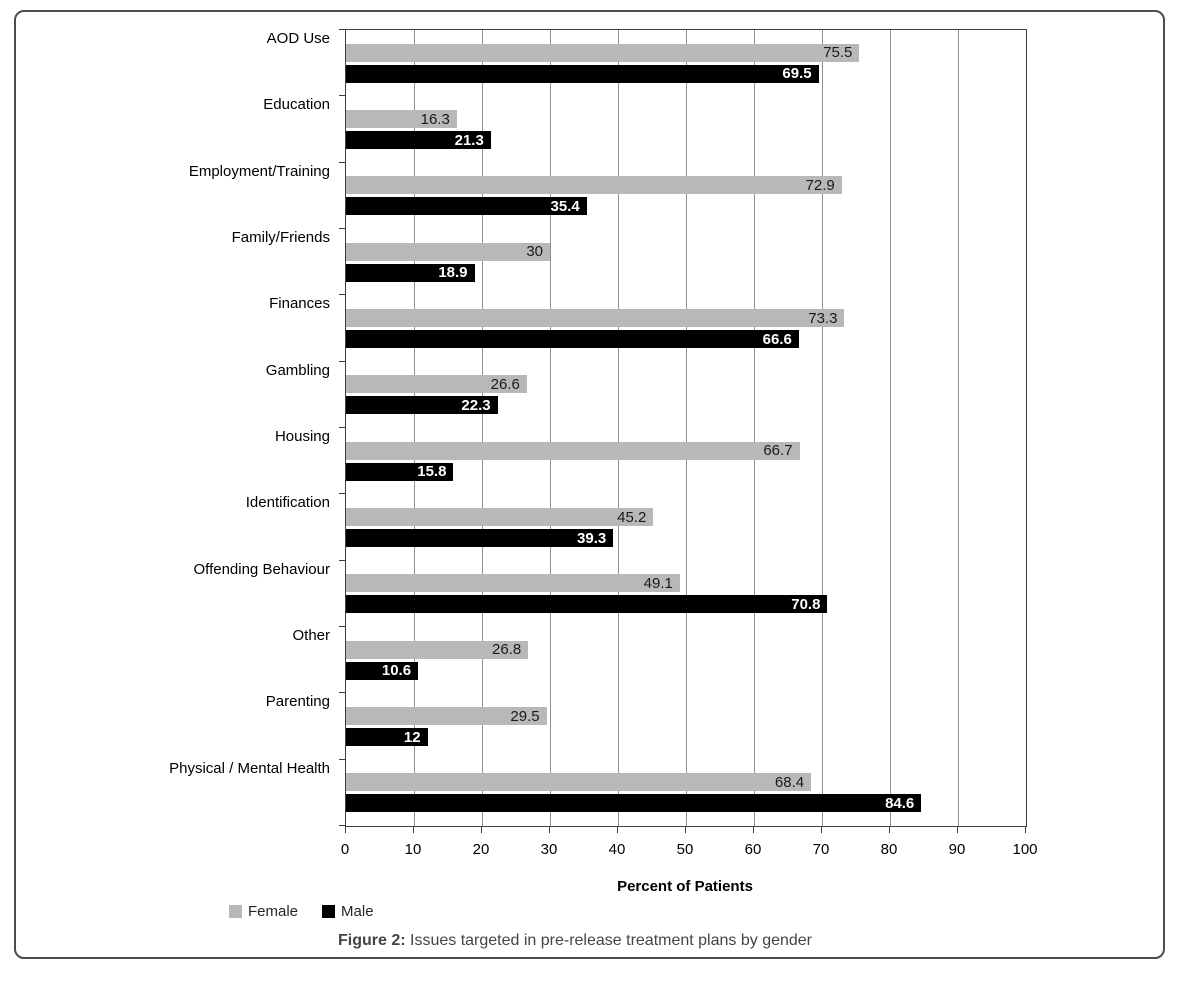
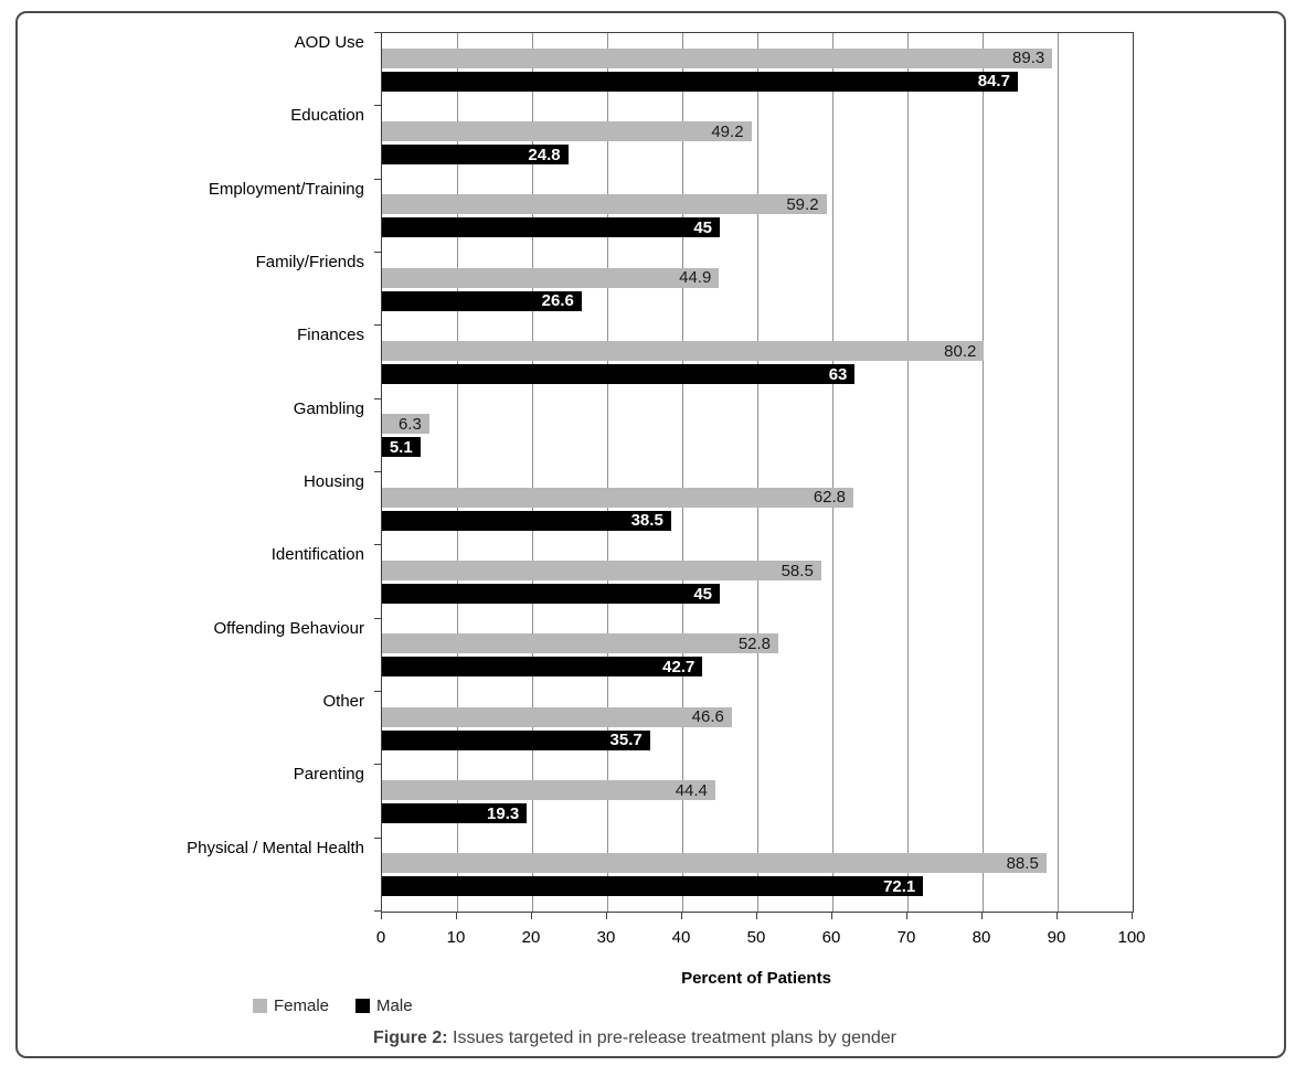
Female/AOD Use: 75.5 -> 89.3
Male/AOD Use: 69.5 -> 84.7
Female/Education: 16.3 -> 49.2
Male/Education: 21.3 -> 24.8
Female/Employment/Training: 72.9 -> 59.2
Male/Employment/Training: 35.4 -> 45
Female/Family/Friends: 30 -> 44.9
Male/Family/Friends: 18.9 -> 26.6
Female/Finances: 73.3 -> 80.2
Male/Finances: 66.6 -> 63
Female/Gambling: 26.6 -> 6.3
Male/Gambling: 22.3 -> 5.1
Female/Housing: 66.7 -> 62.8
Male/Housing: 15.8 -> 38.5
Female/Identification: 45.2 -> 58.5
Male/Identification: 39.3 -> 45
Female/Offending Behaviour: 49.1 -> 52.8
Male/Offending Behaviour: 70.8 -> 42.7
Female/Other: 26.8 -> 46.6
Male/Other: 10.6 -> 35.7
Female/Parenting: 29.5 -> 44.4
Male/Parenting: 12 -> 19.3
Female/Physical / Mental Health: 68.4 -> 88.5
Male/Physical / Mental Health: 84.6 -> 72.1
